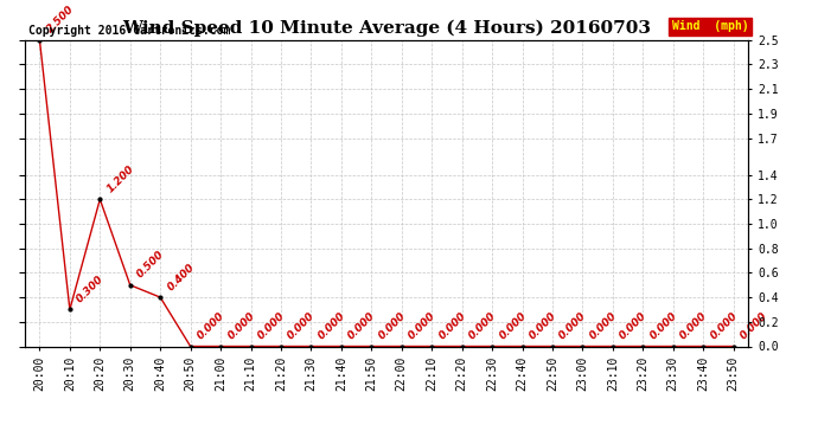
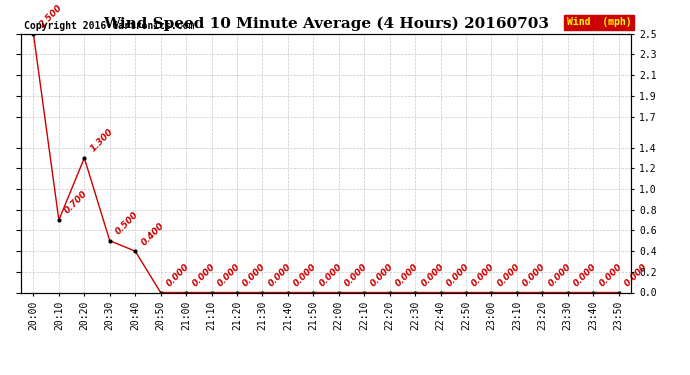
20:10: 0.300 -> 0.700
20:20: 1.200 -> 1.300
